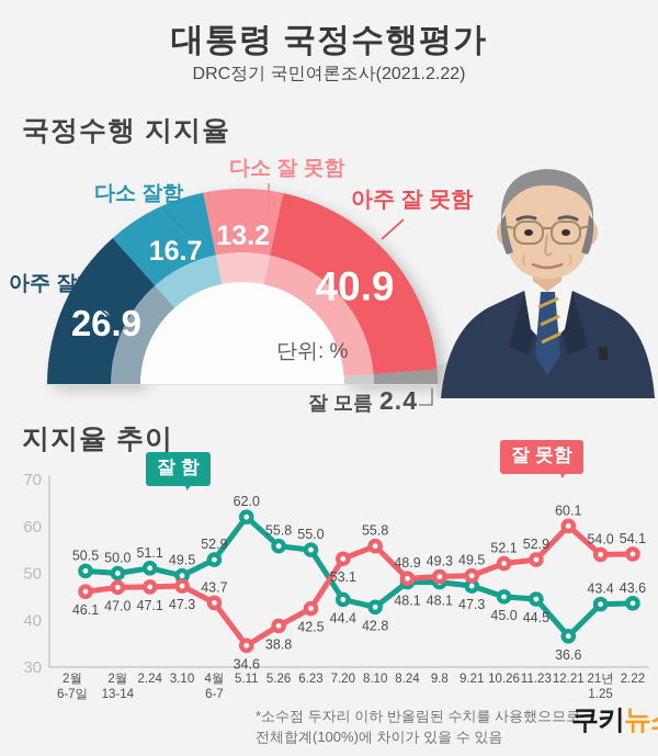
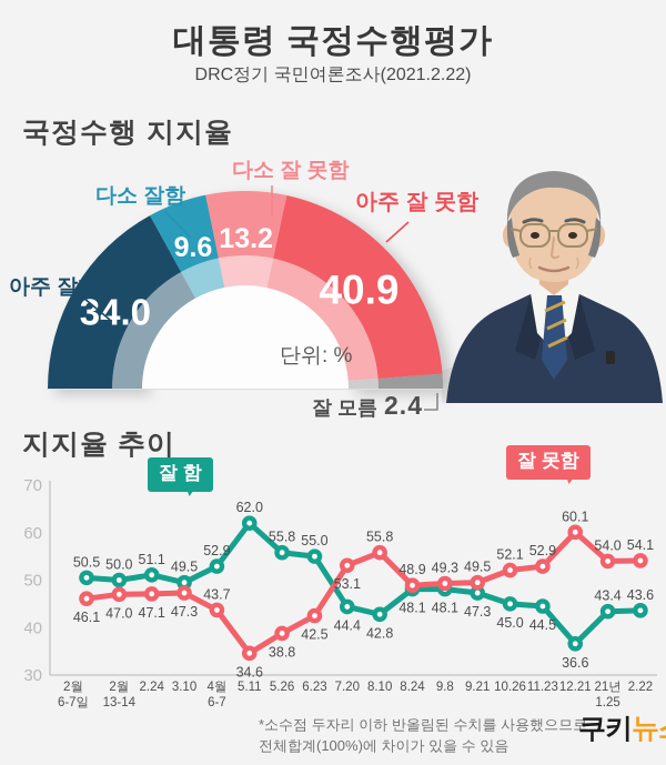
국정수행 지지율/아주 잘함: 26.9 -> 34.0
국정수행 지지율/다소 잘함: 16.7 -> 9.6
